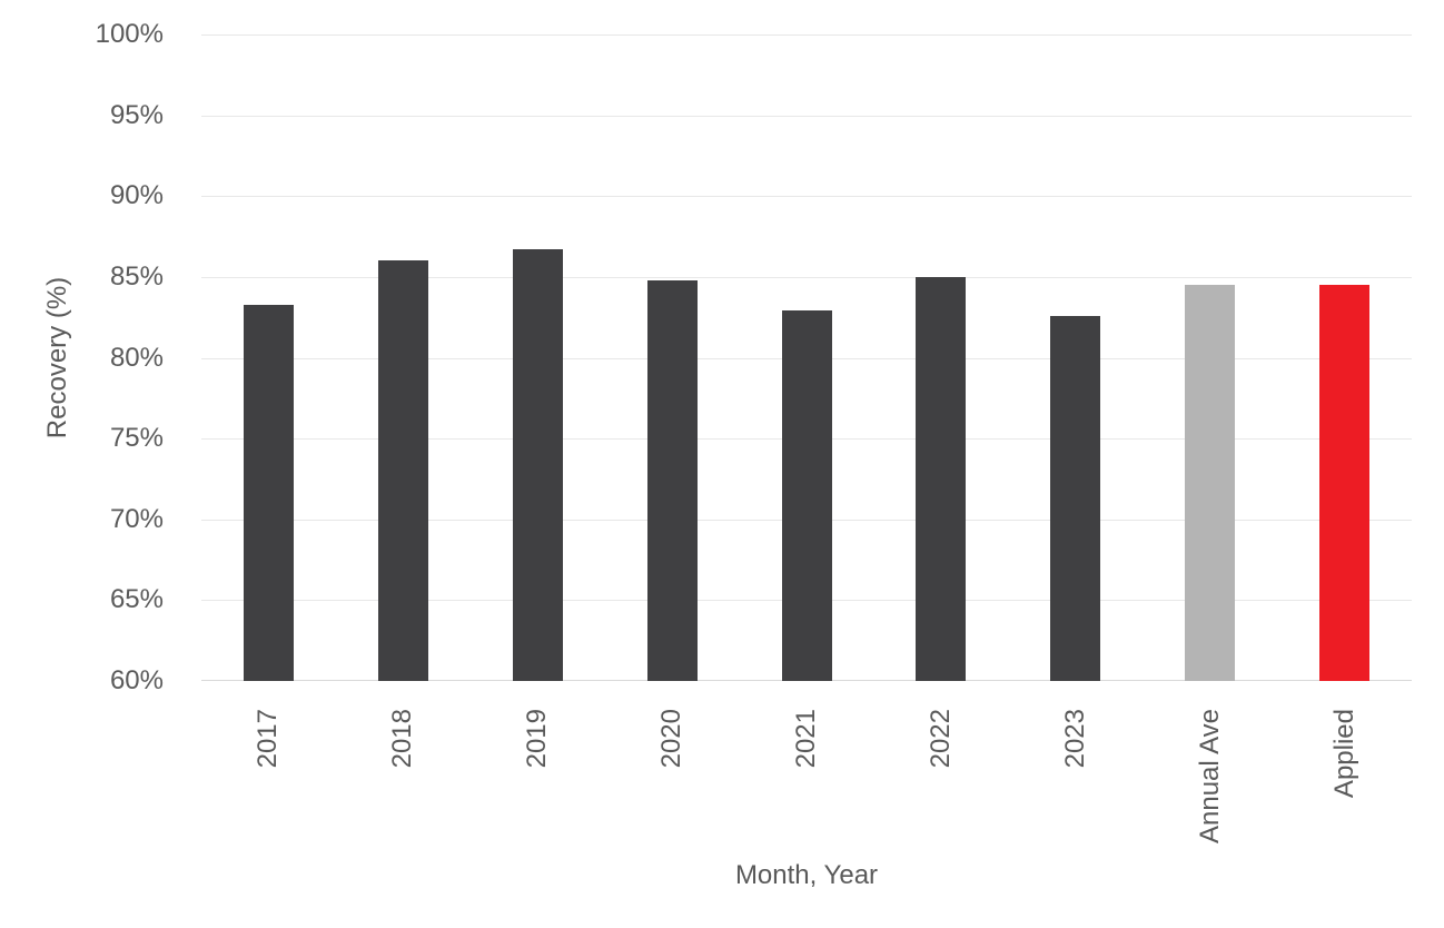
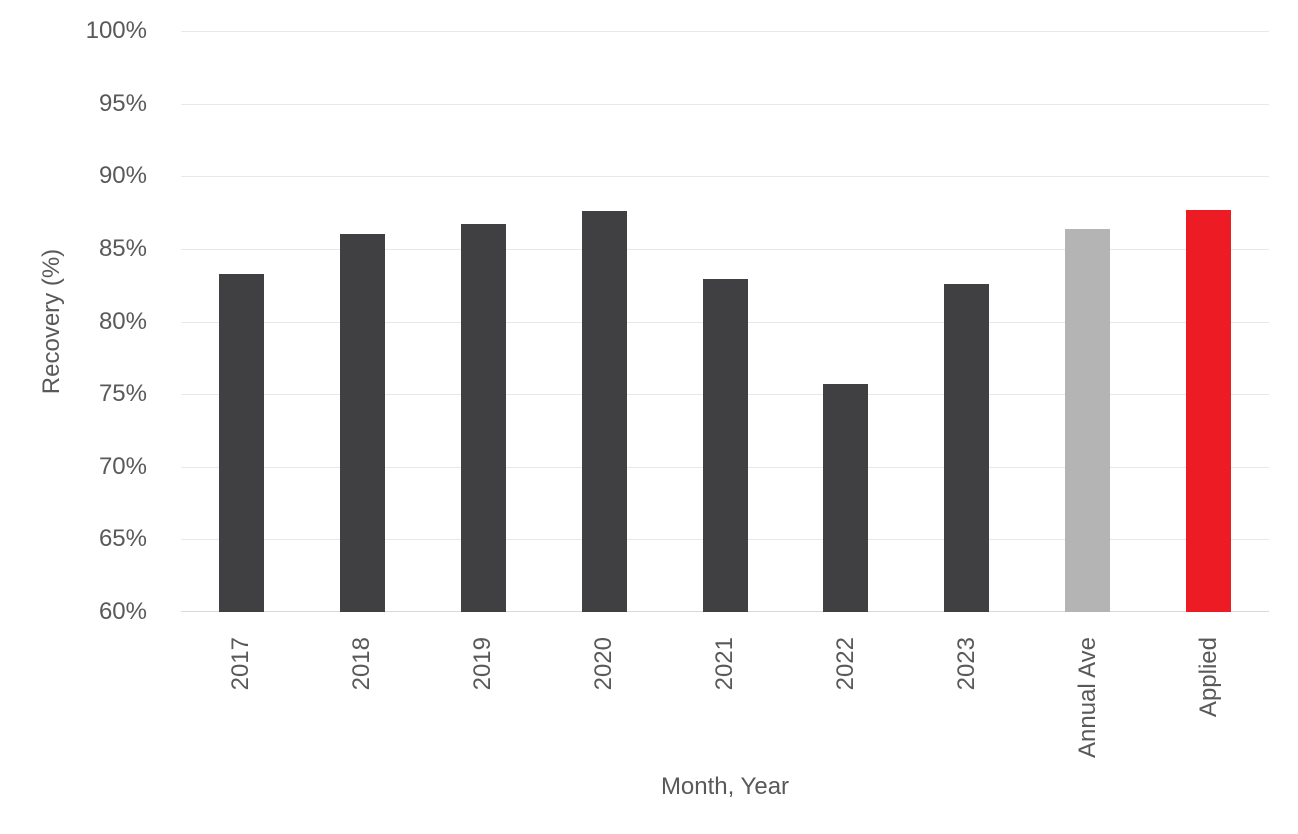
2020: 84.8% -> 87.6%
2022: 85.0% -> 75.7%
Annual Ave: 84.5% -> 86.4%
Applied: 84.5% -> 87.7%
